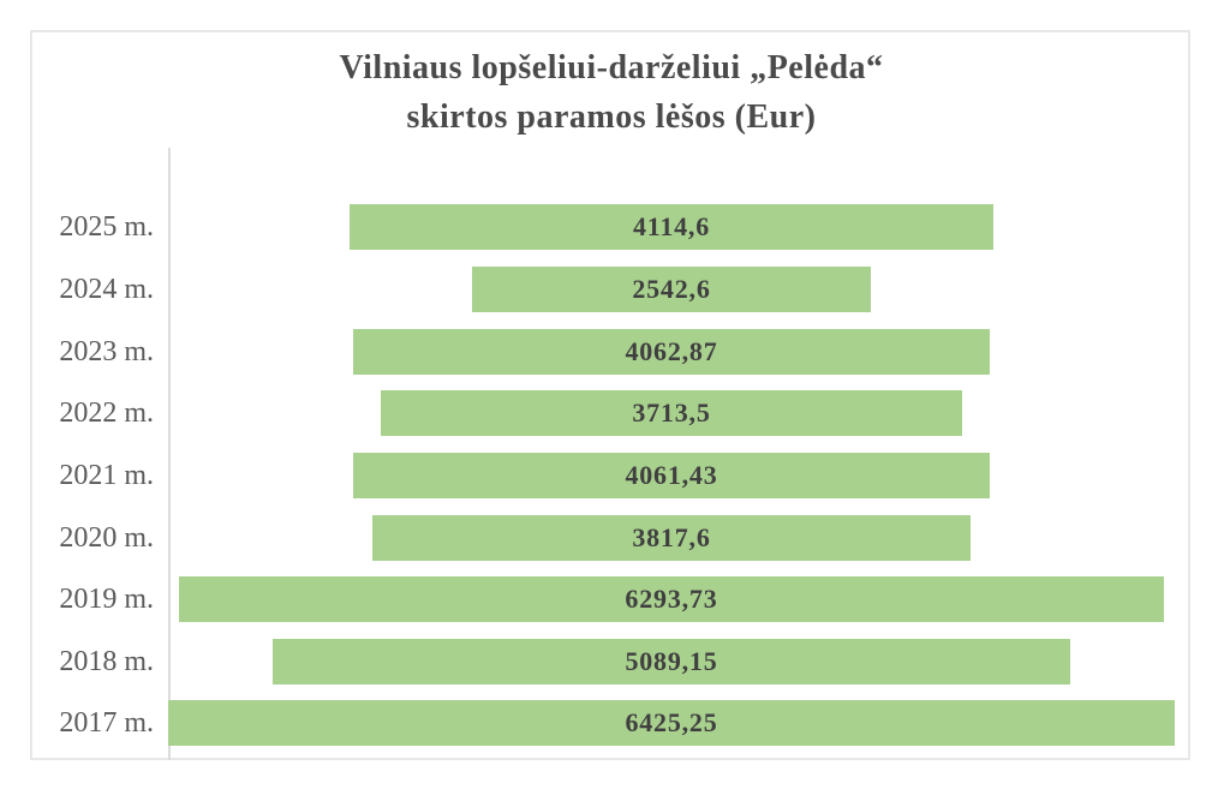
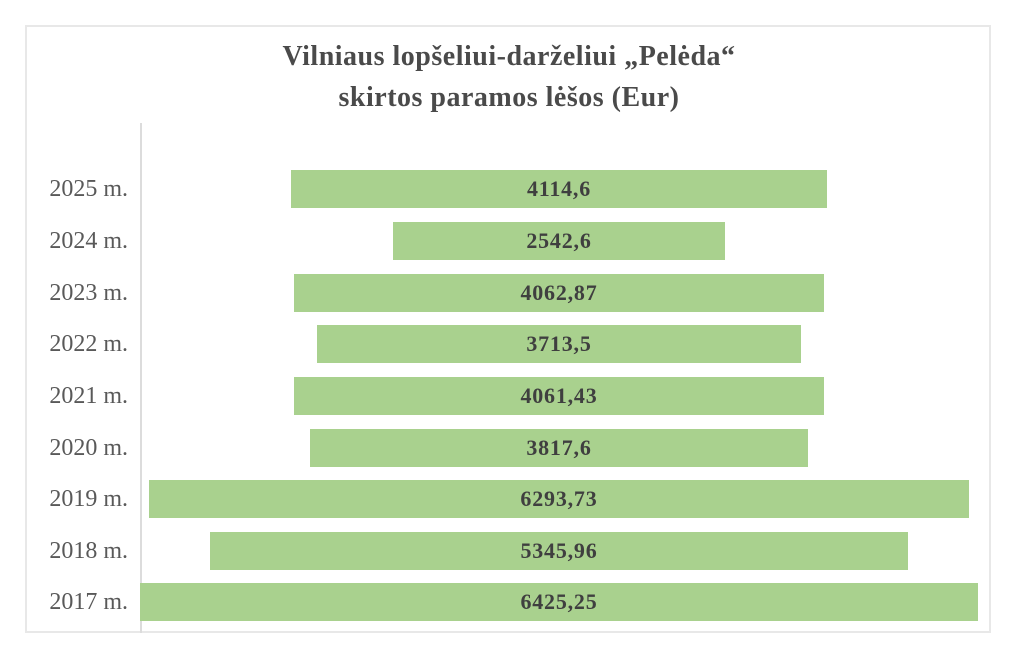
2018 m.: 5089,15 -> 5345,96
